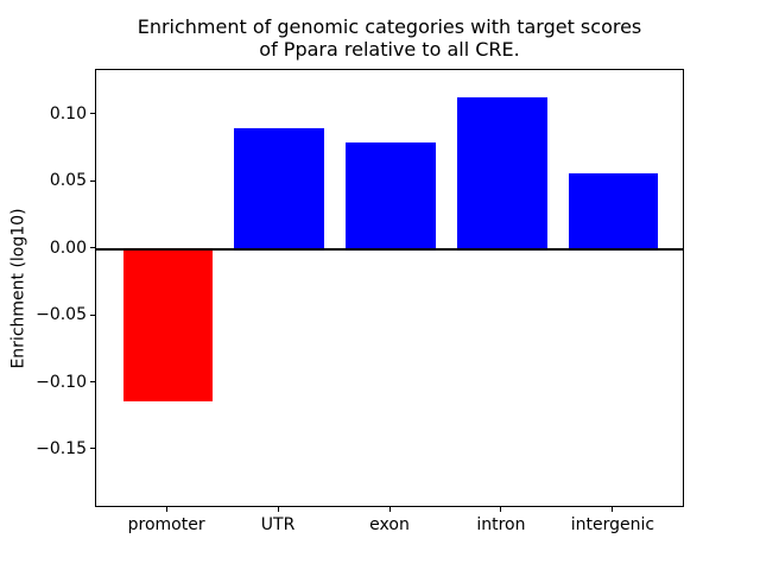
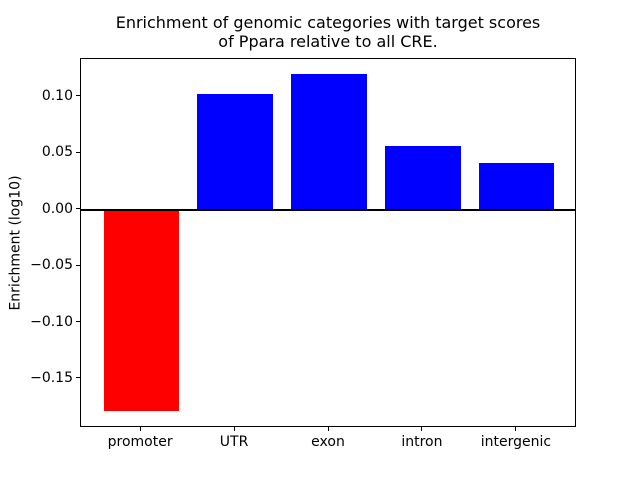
promoter: -0.114 -> -0.178
UTR: 0.090 -> 0.102
exon: 0.079 -> 0.120
intron: 0.113 -> 0.056
intergenic: 0.056 -> 0.041
